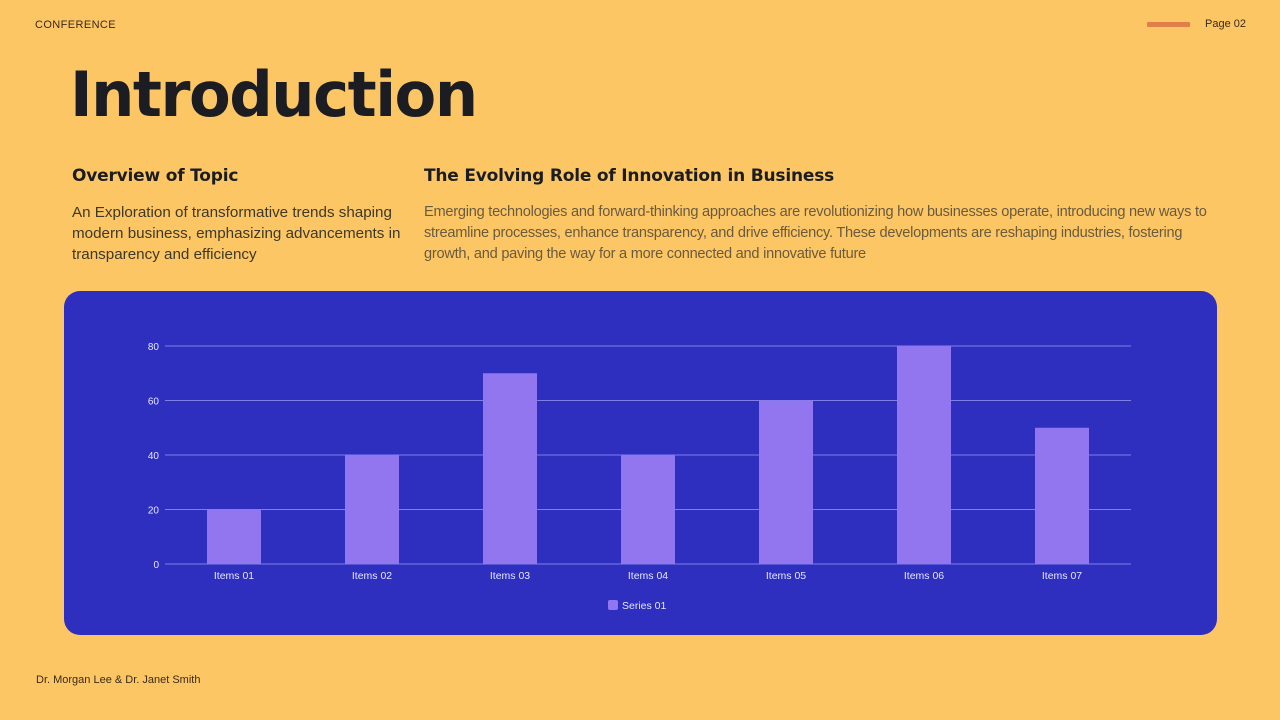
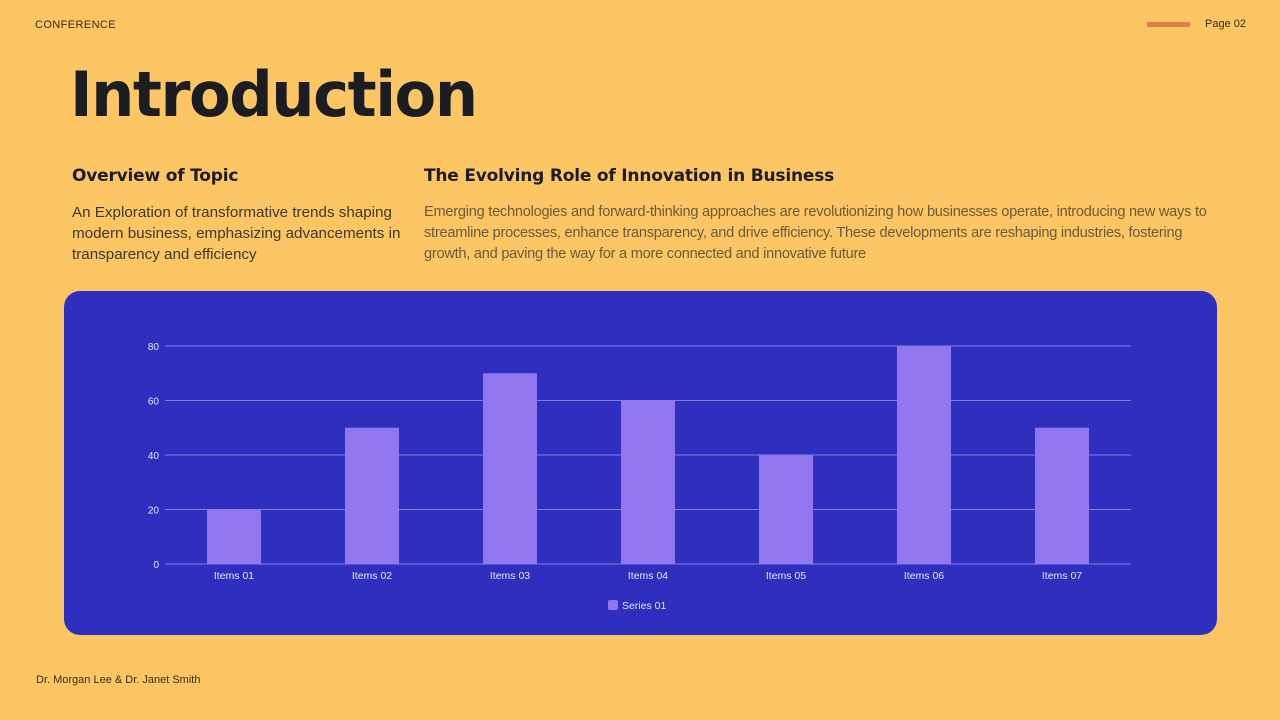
Items 02: 40 -> 50
Items 04: 40 -> 60
Items 05: 60 -> 40
